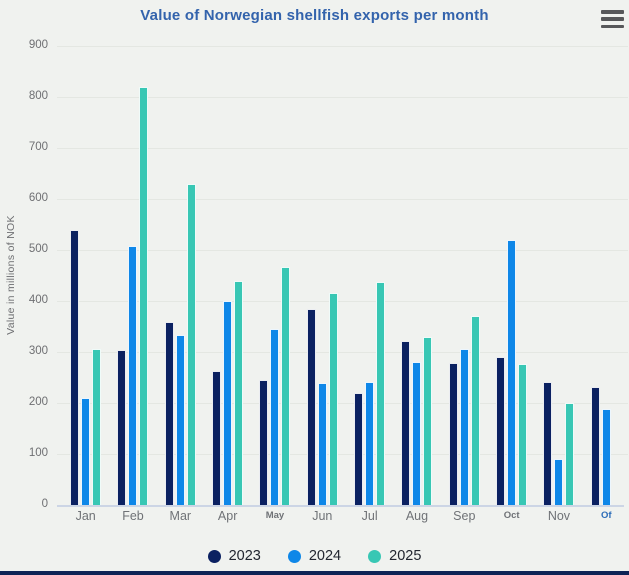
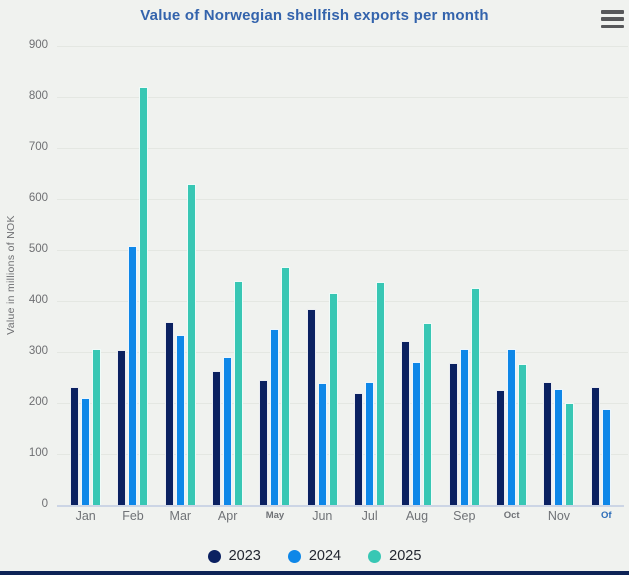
2023/Jan: 540 -> 230
2024/Apr: 400 -> 290
2025/Aug: 330 -> 360
2025/Sep: 370 -> 420
2023/Oct: 290 -> 220
2024/Oct: 520 -> 300
2024/Nov: 90 -> 230
